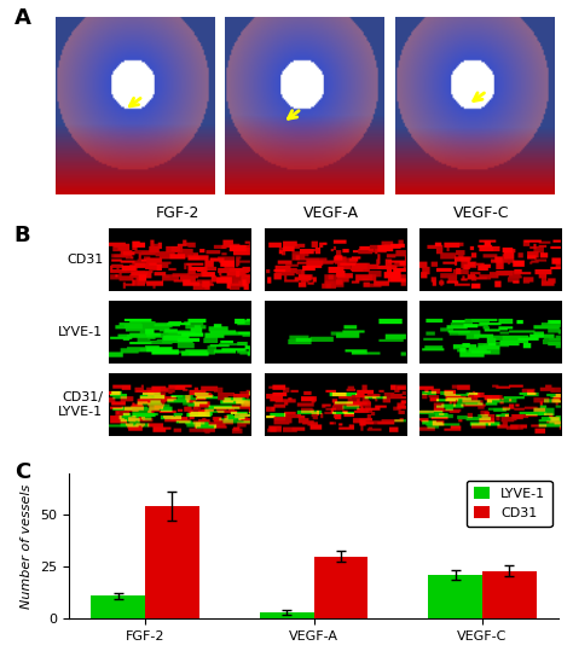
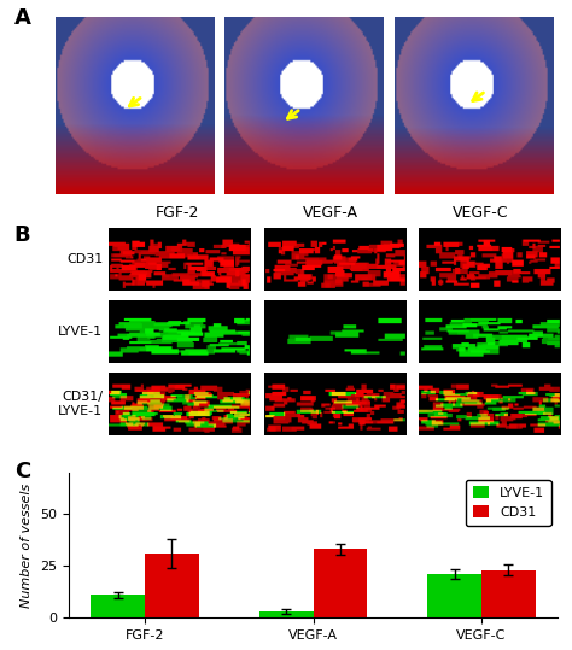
CD31/FGF-2: 54 -> 31
CD31/VEGF-A: 30 -> 33
